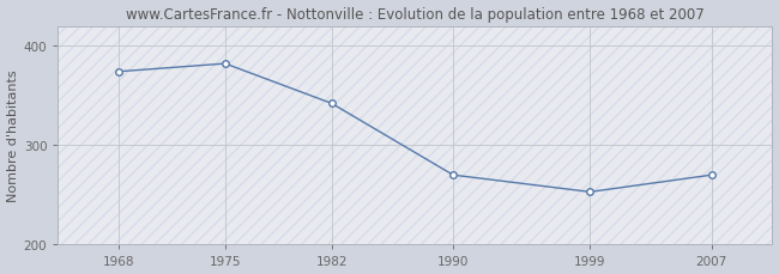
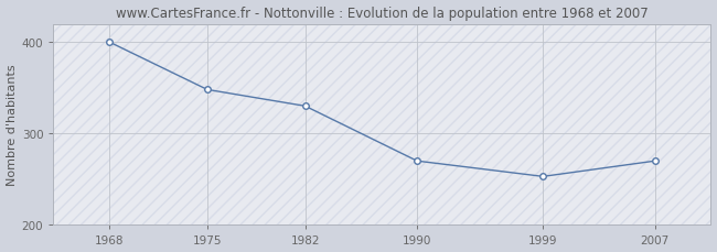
1968: 374 -> 400
1975: 382 -> 348
1982: 342 -> 330
